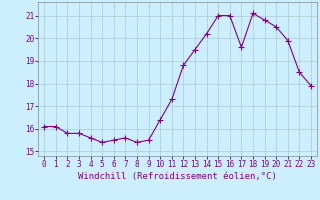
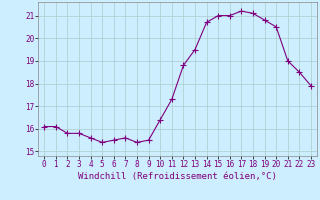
14: 20.2 -> 20.7
17: 19.6 -> 21.2
21: 19.9 -> 19.0
